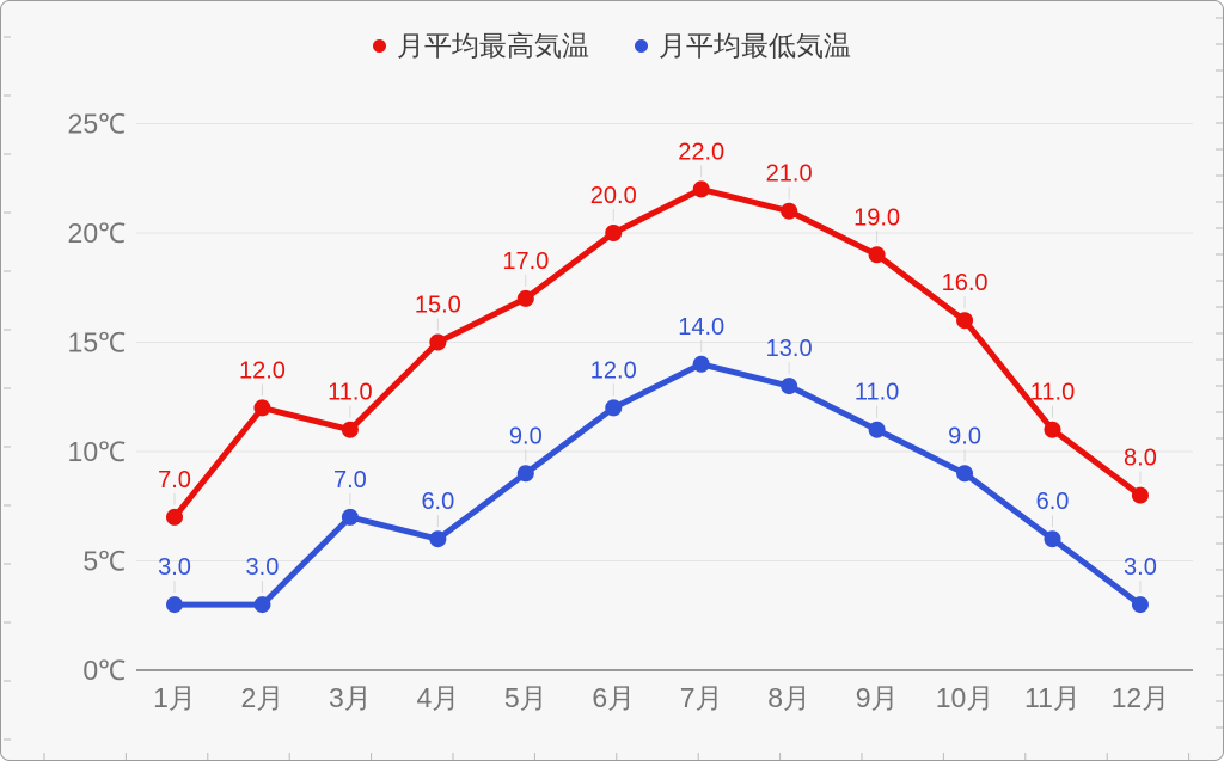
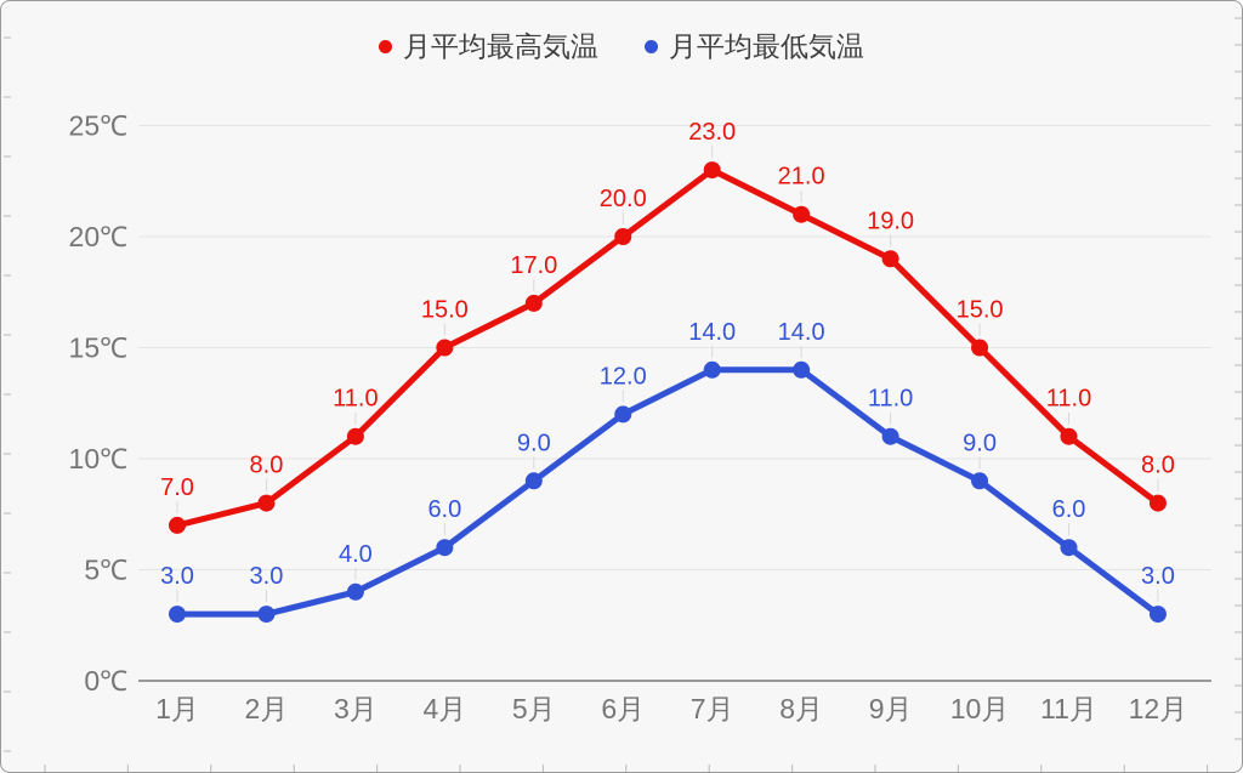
月平均最高気温/2月: 12.0 -> 8.0
月平均最低気温/3月: 7.0 -> 4.0
月平均最高気温/7月: 22.0 -> 23.0
月平均最低気温/8月: 13.0 -> 14.0
月平均最高気温/10月: 16.0 -> 15.0
